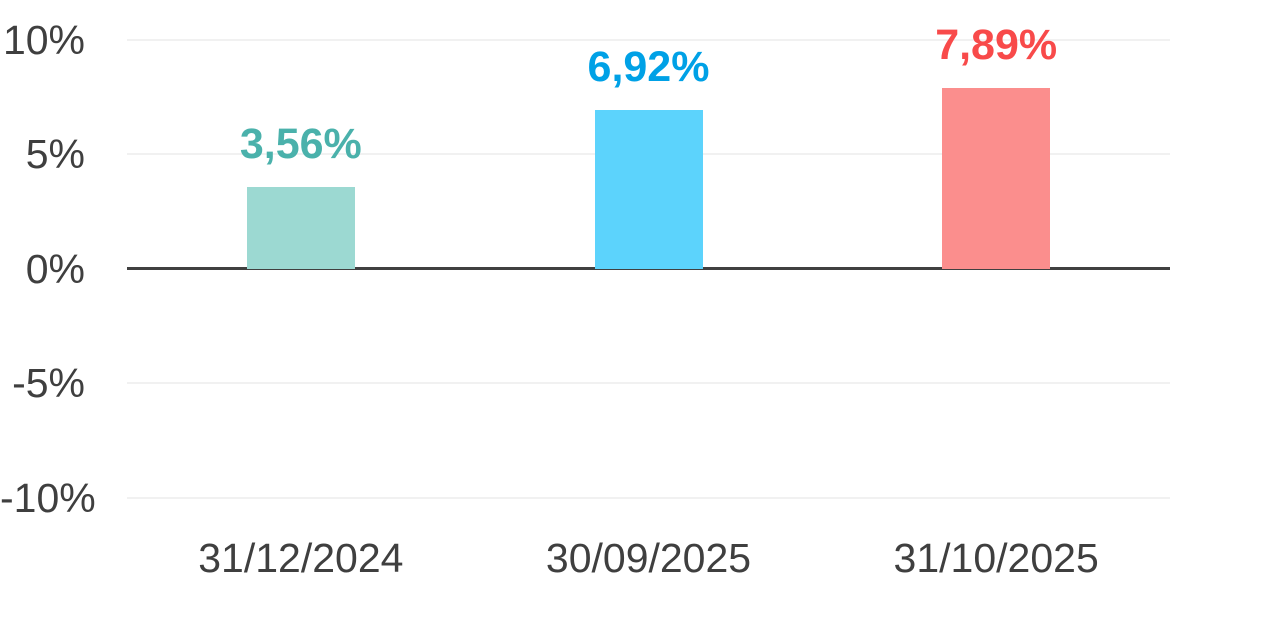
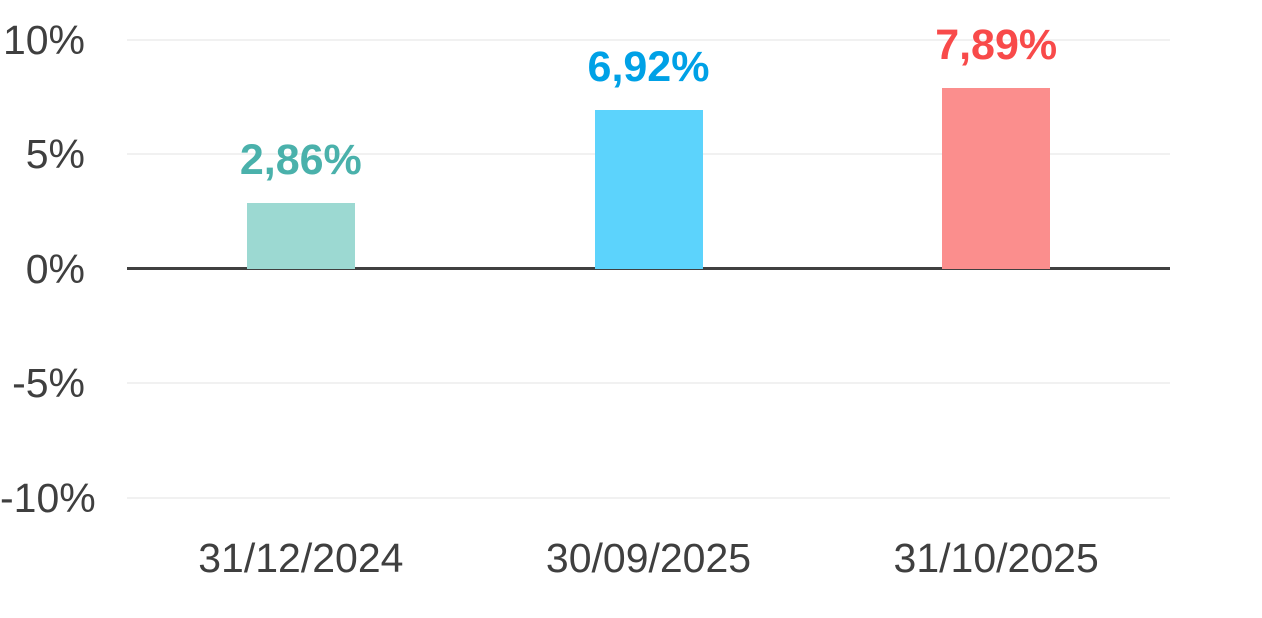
31/12/2024: 3,56% -> 2,86%
